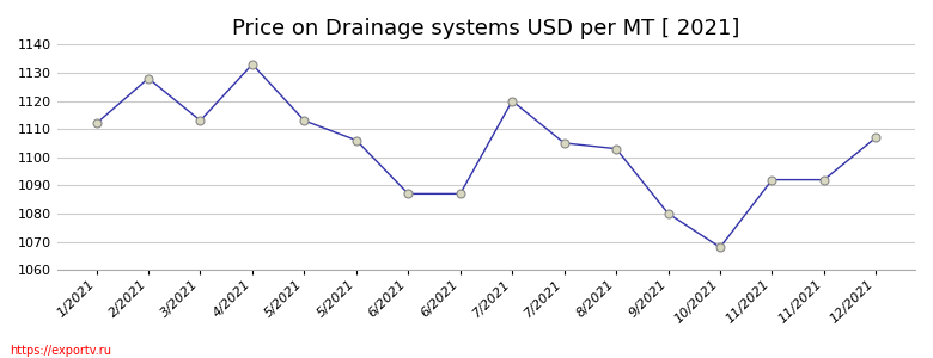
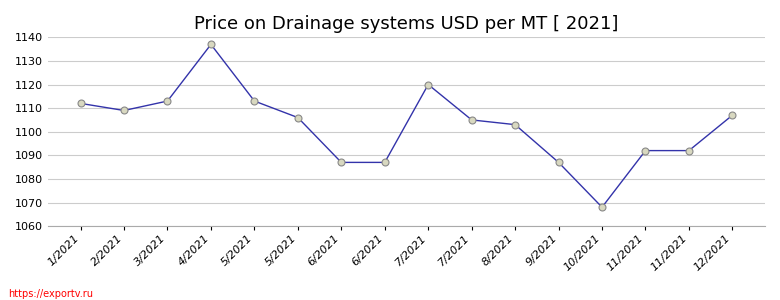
2/2021: 1128 -> 1109
4/2021: 1133 -> 1137
9/2021: 1080 -> 1087
